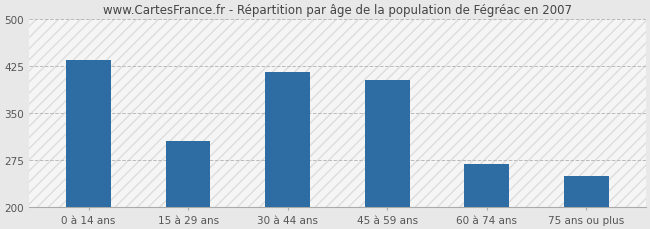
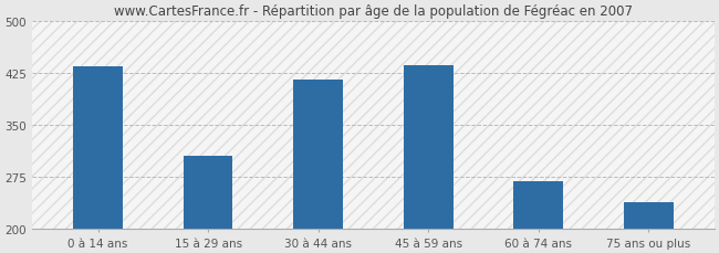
45 à 59 ans: 402 -> 436
75 ans ou plus: 250 -> 238
